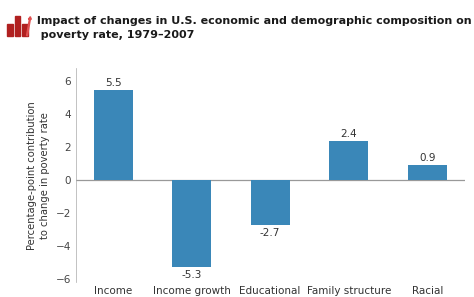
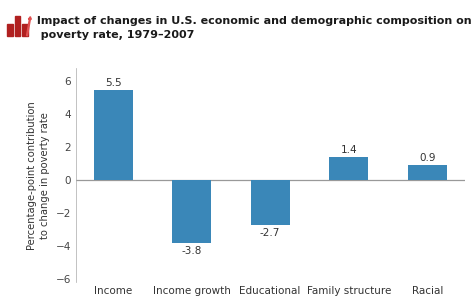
Income growth: -5.3 -> -3.8
Family structure: 2.4 -> 1.4
